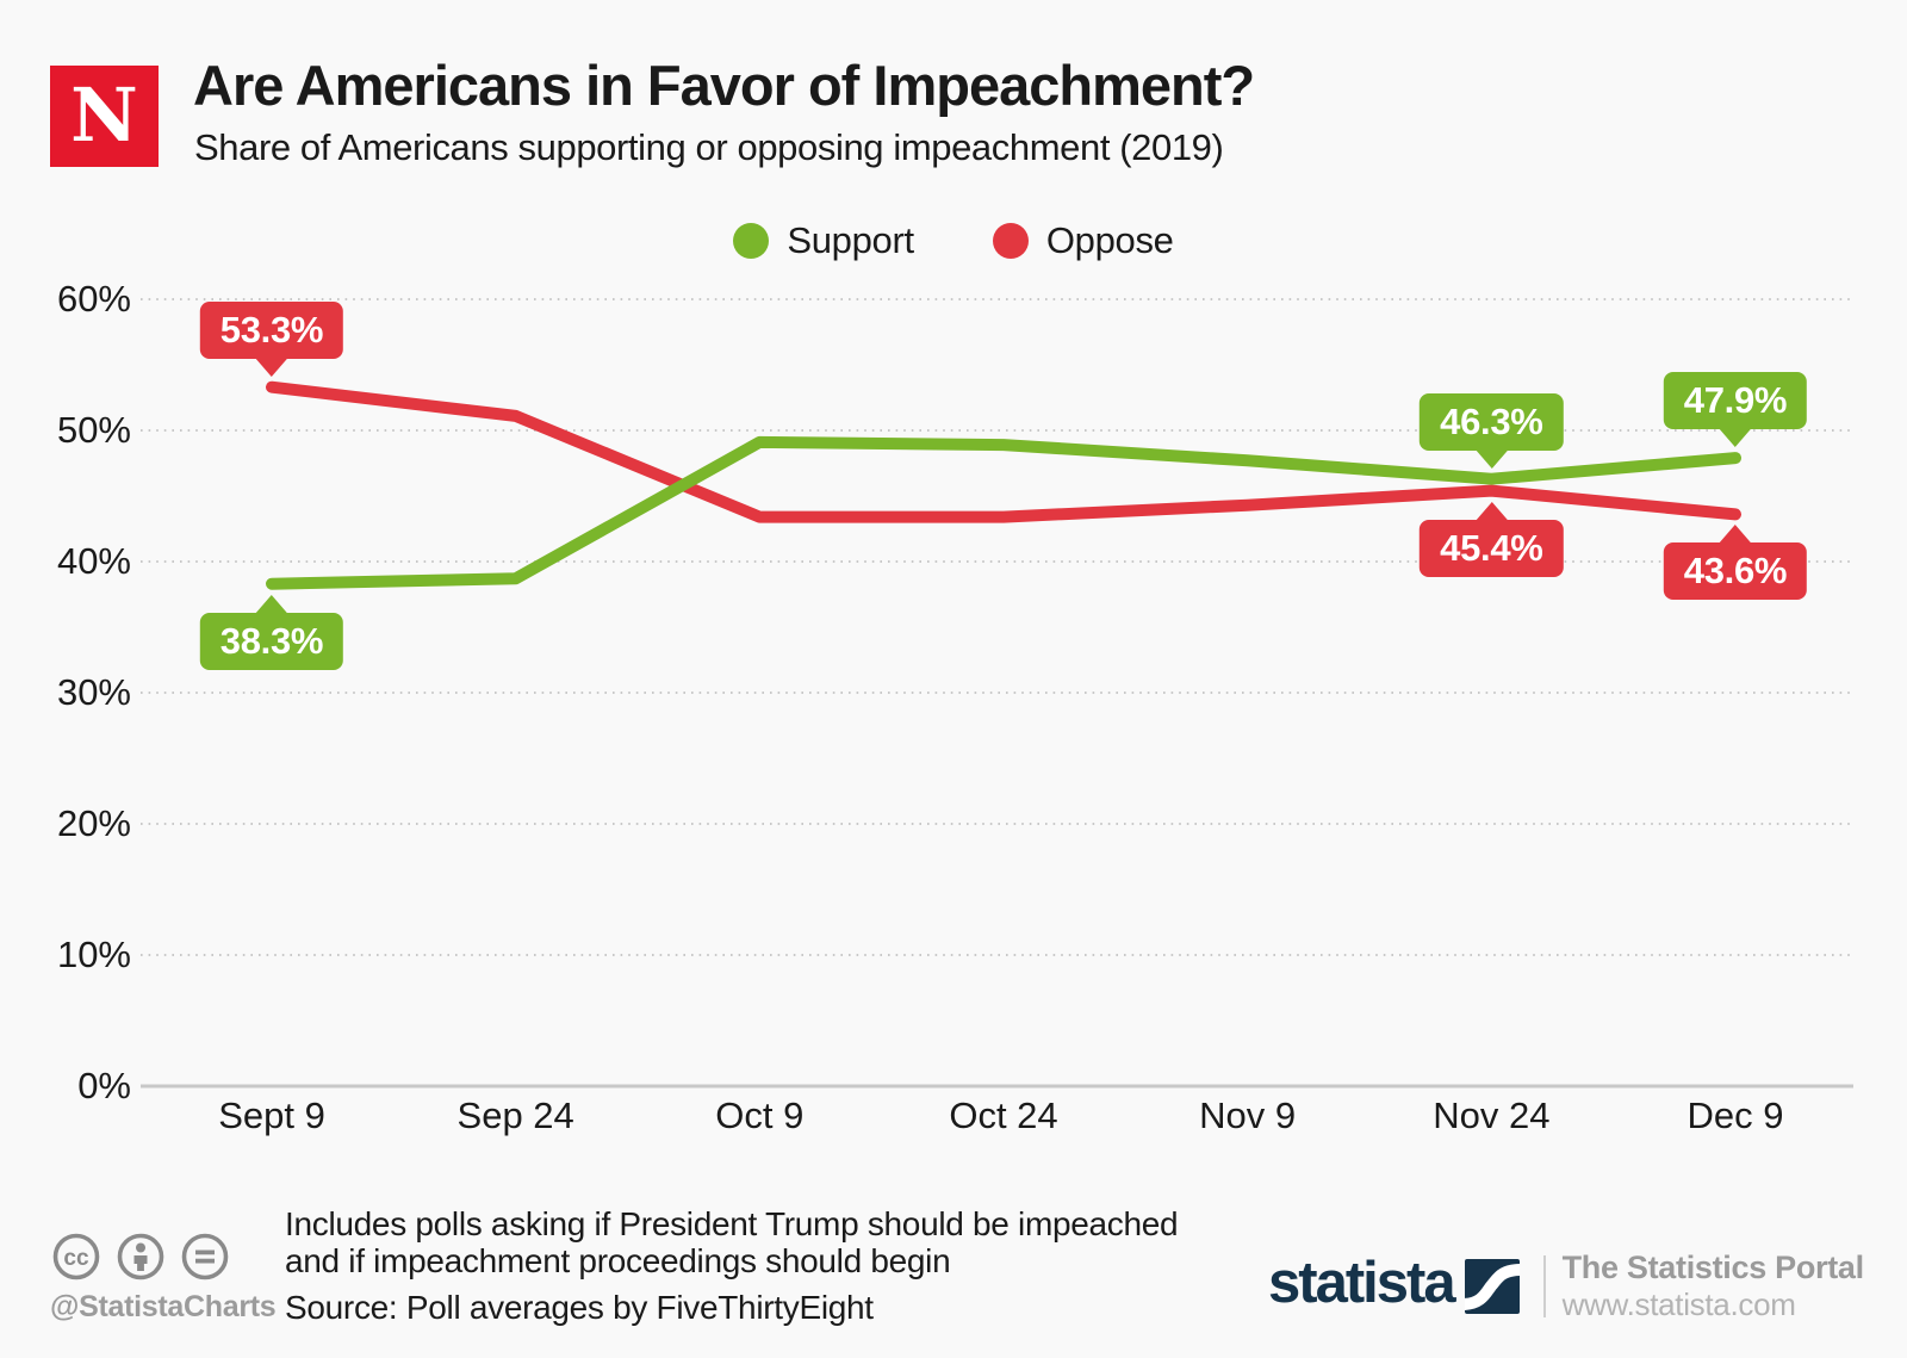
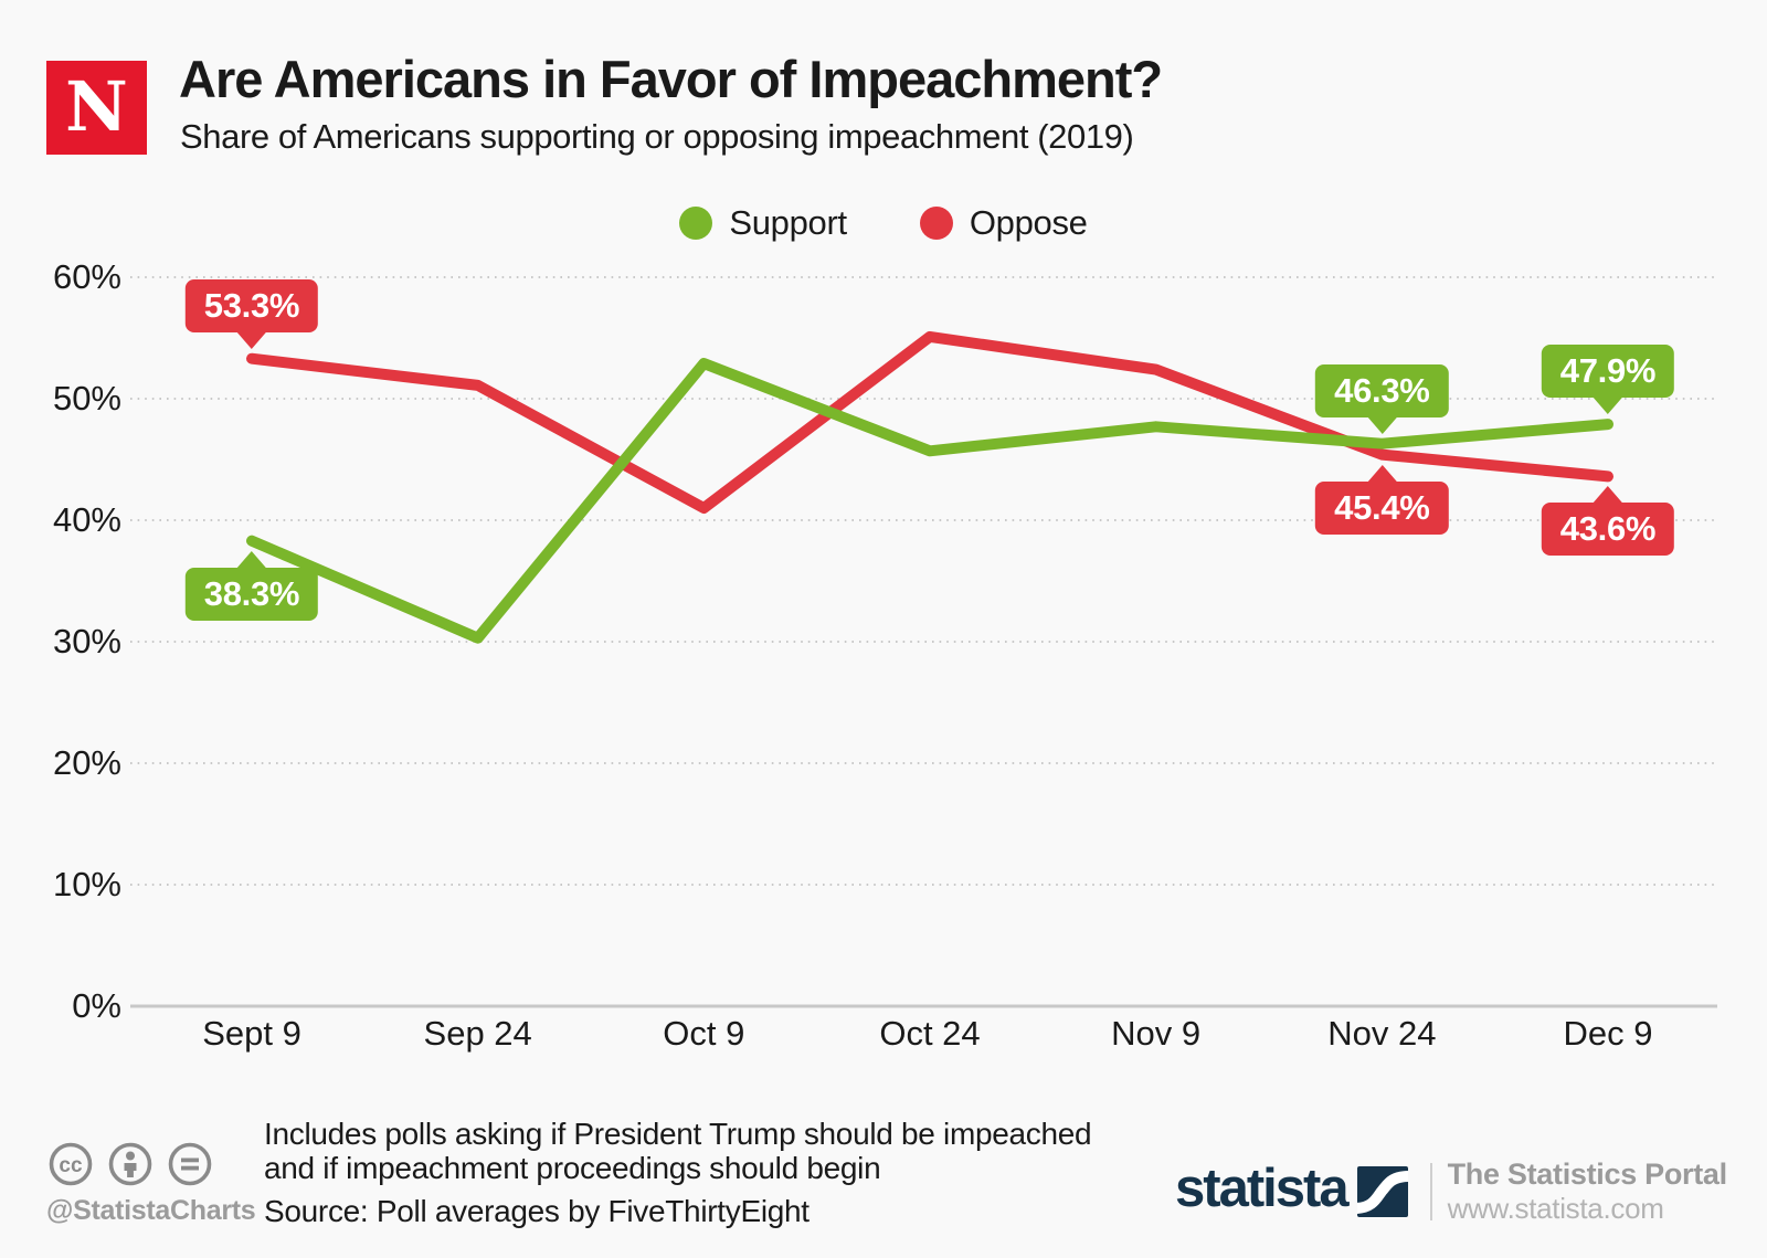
Support/Sep 24: 38.7% -> 30.3%
Support/Oct 9: 49.1% -> 52.9%
Oppose/Oct 9: 43.4% -> 41.0%
Support/Oct 24: 48.9% -> 45.7%
Oppose/Oct 24: 43.4% -> 55.1%
Oppose/Nov 9: 44.3% -> 52.4%
